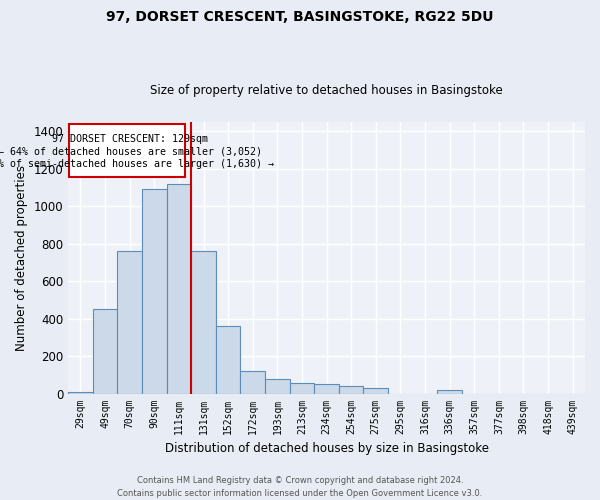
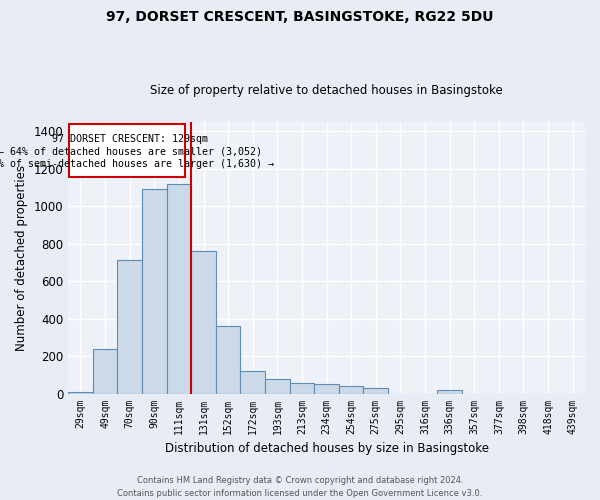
49sqm: 450 -> 240
70sqm: 760 -> 710
